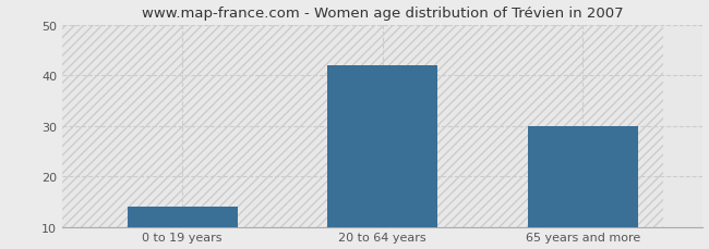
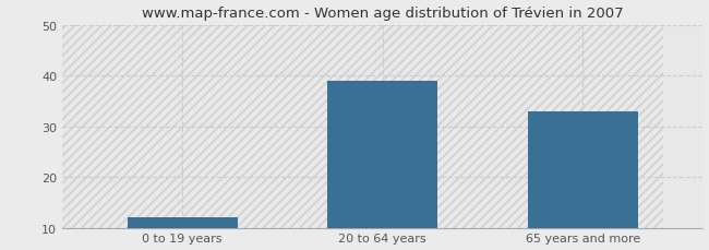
0 to 19 years: 14 -> 12
20 to 64 years: 42 -> 39
65 years and more: 30 -> 33
